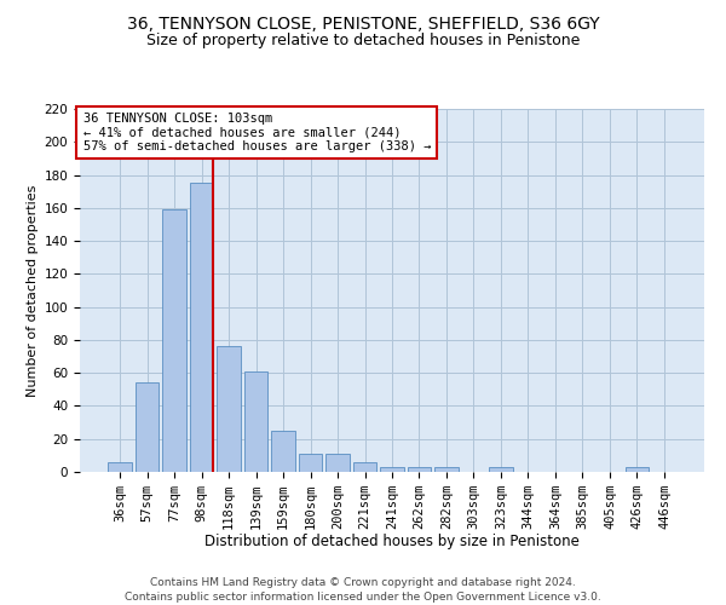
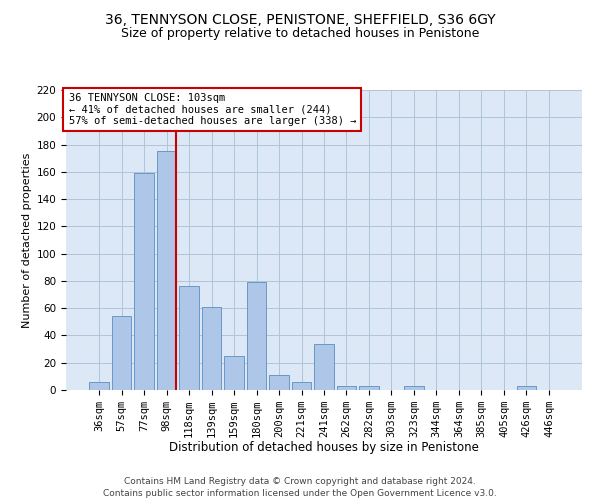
180sqm: 11 -> 79
241sqm: 3 -> 34
